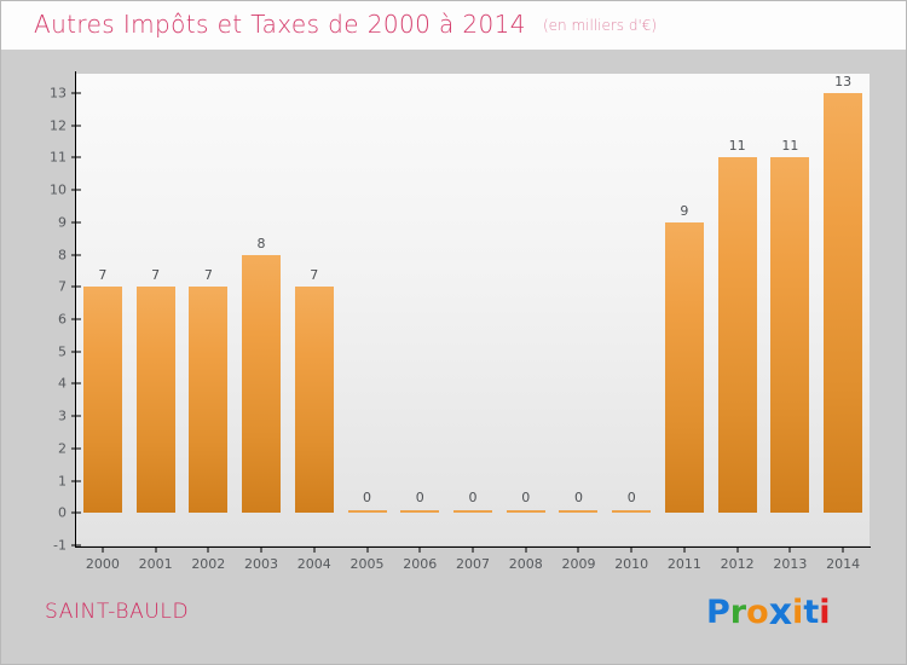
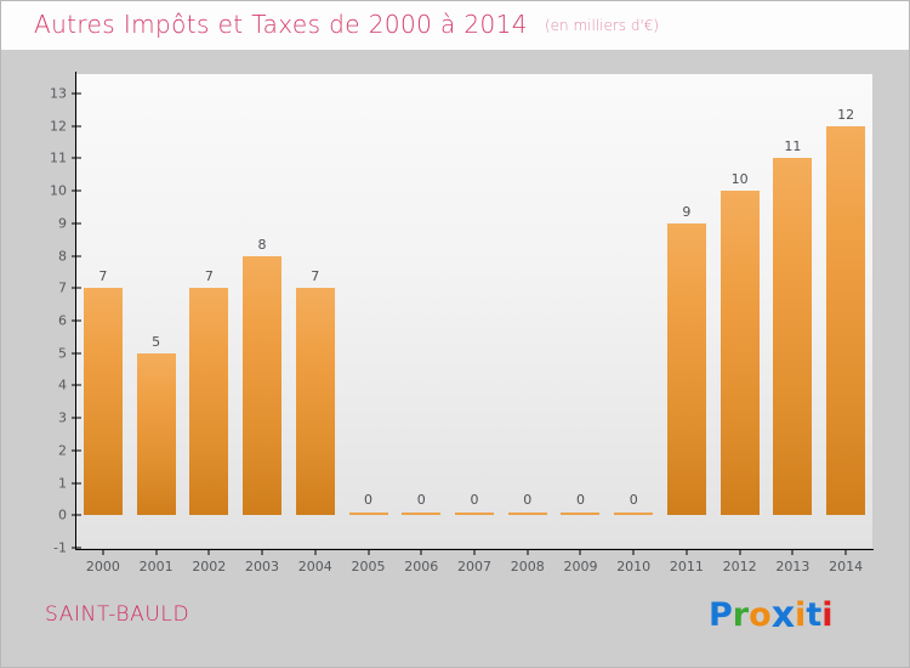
2001: 7 -> 5
2012: 11 -> 10
2014: 13 -> 12
